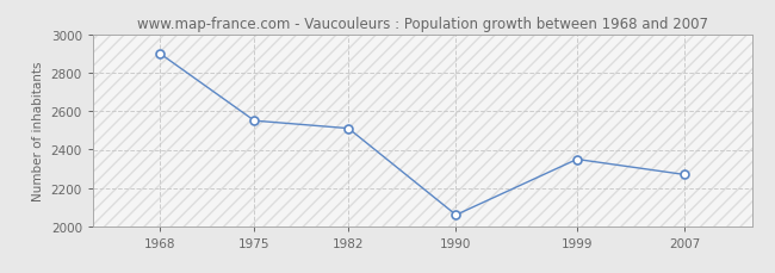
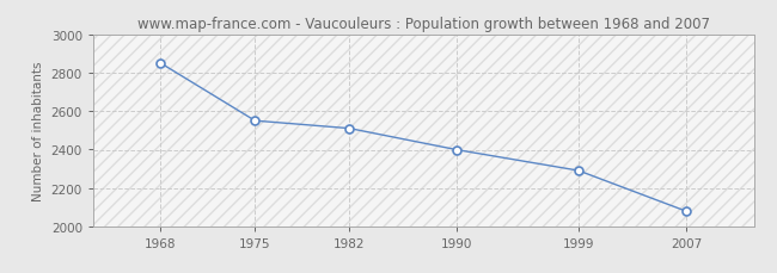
1968: 2900 -> 2850
1990: 2060 -> 2400
1999: 2350 -> 2290
2007: 2270 -> 2080
